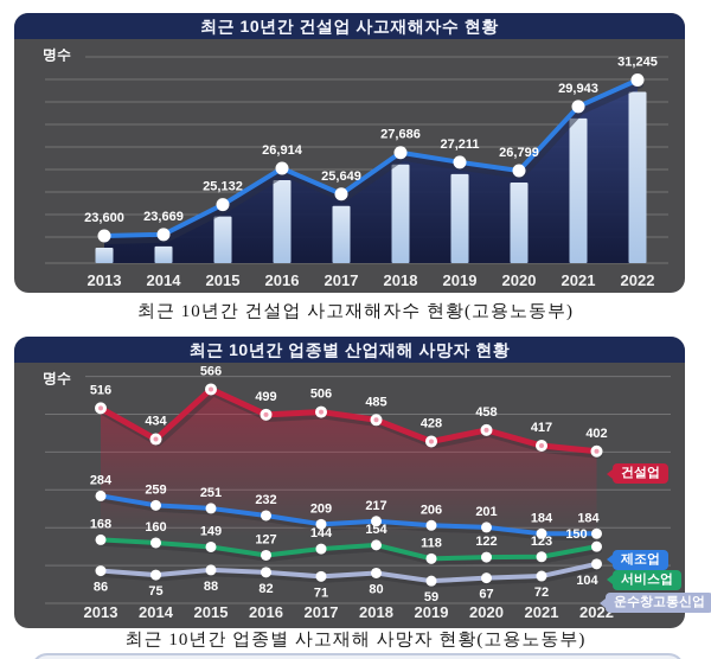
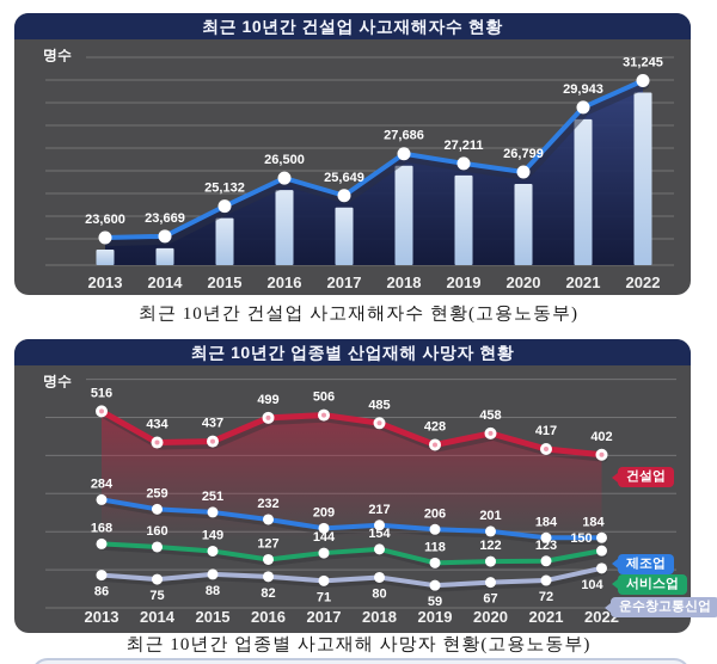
최근 10년간 건설업 사고재해자수 현황/2016: 26,914 -> 26,500
최근 10년간 업종별 산업재해 사망자 현황/건설업/2015: 566 -> 437
